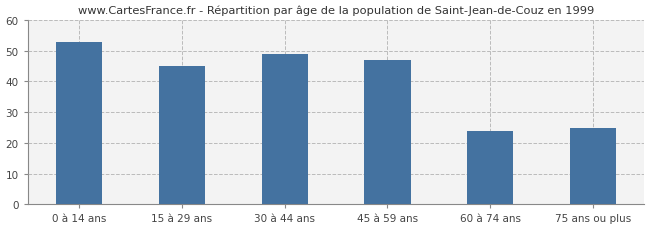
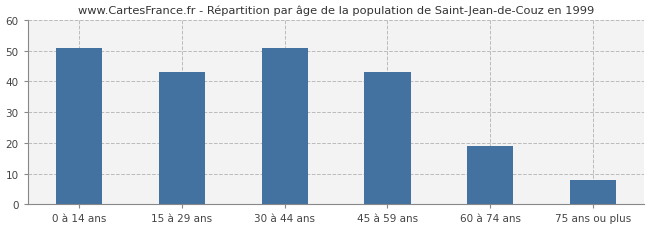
0 à 14 ans: 53 -> 51
15 à 29 ans: 45 -> 43
30 à 44 ans: 49 -> 51
45 à 59 ans: 47 -> 43
60 à 74 ans: 24 -> 19
75 ans ou plus: 25 -> 8
